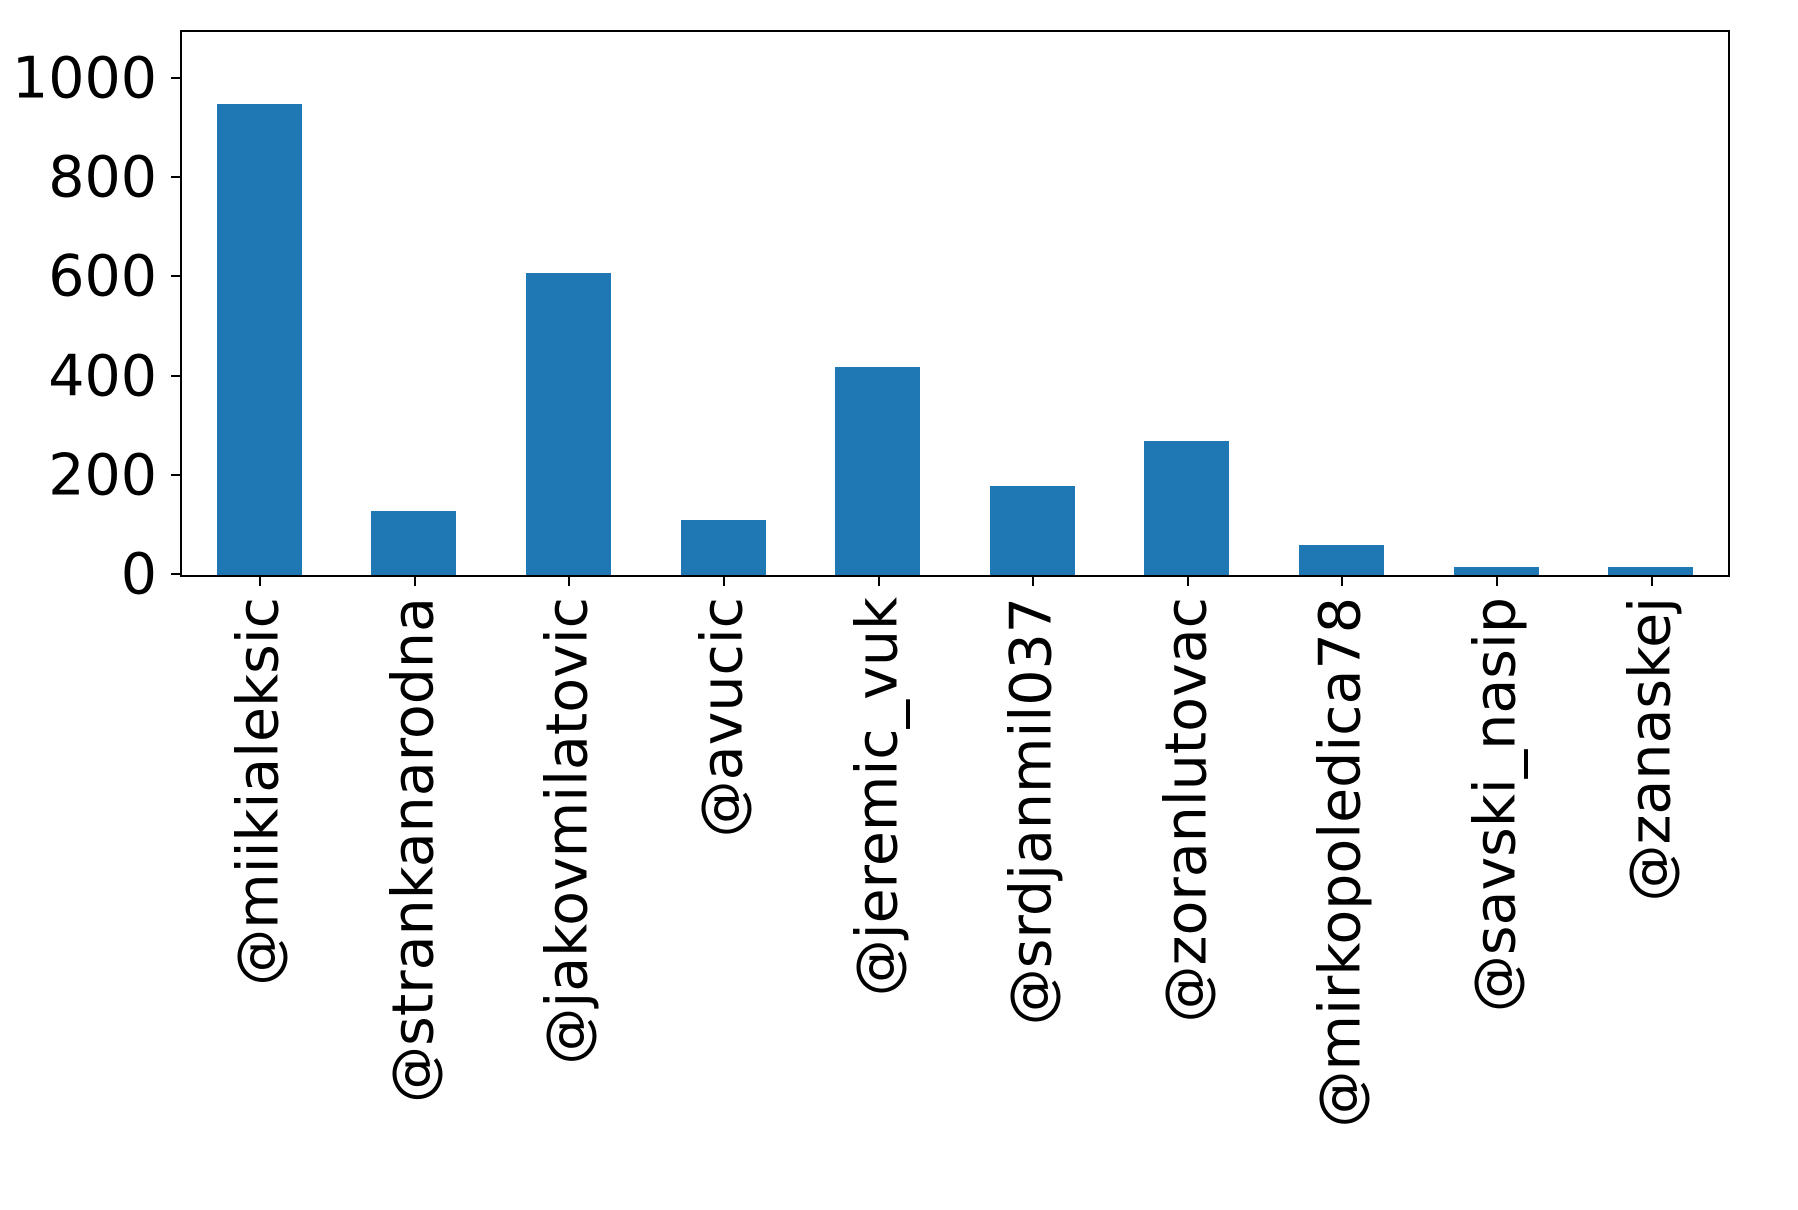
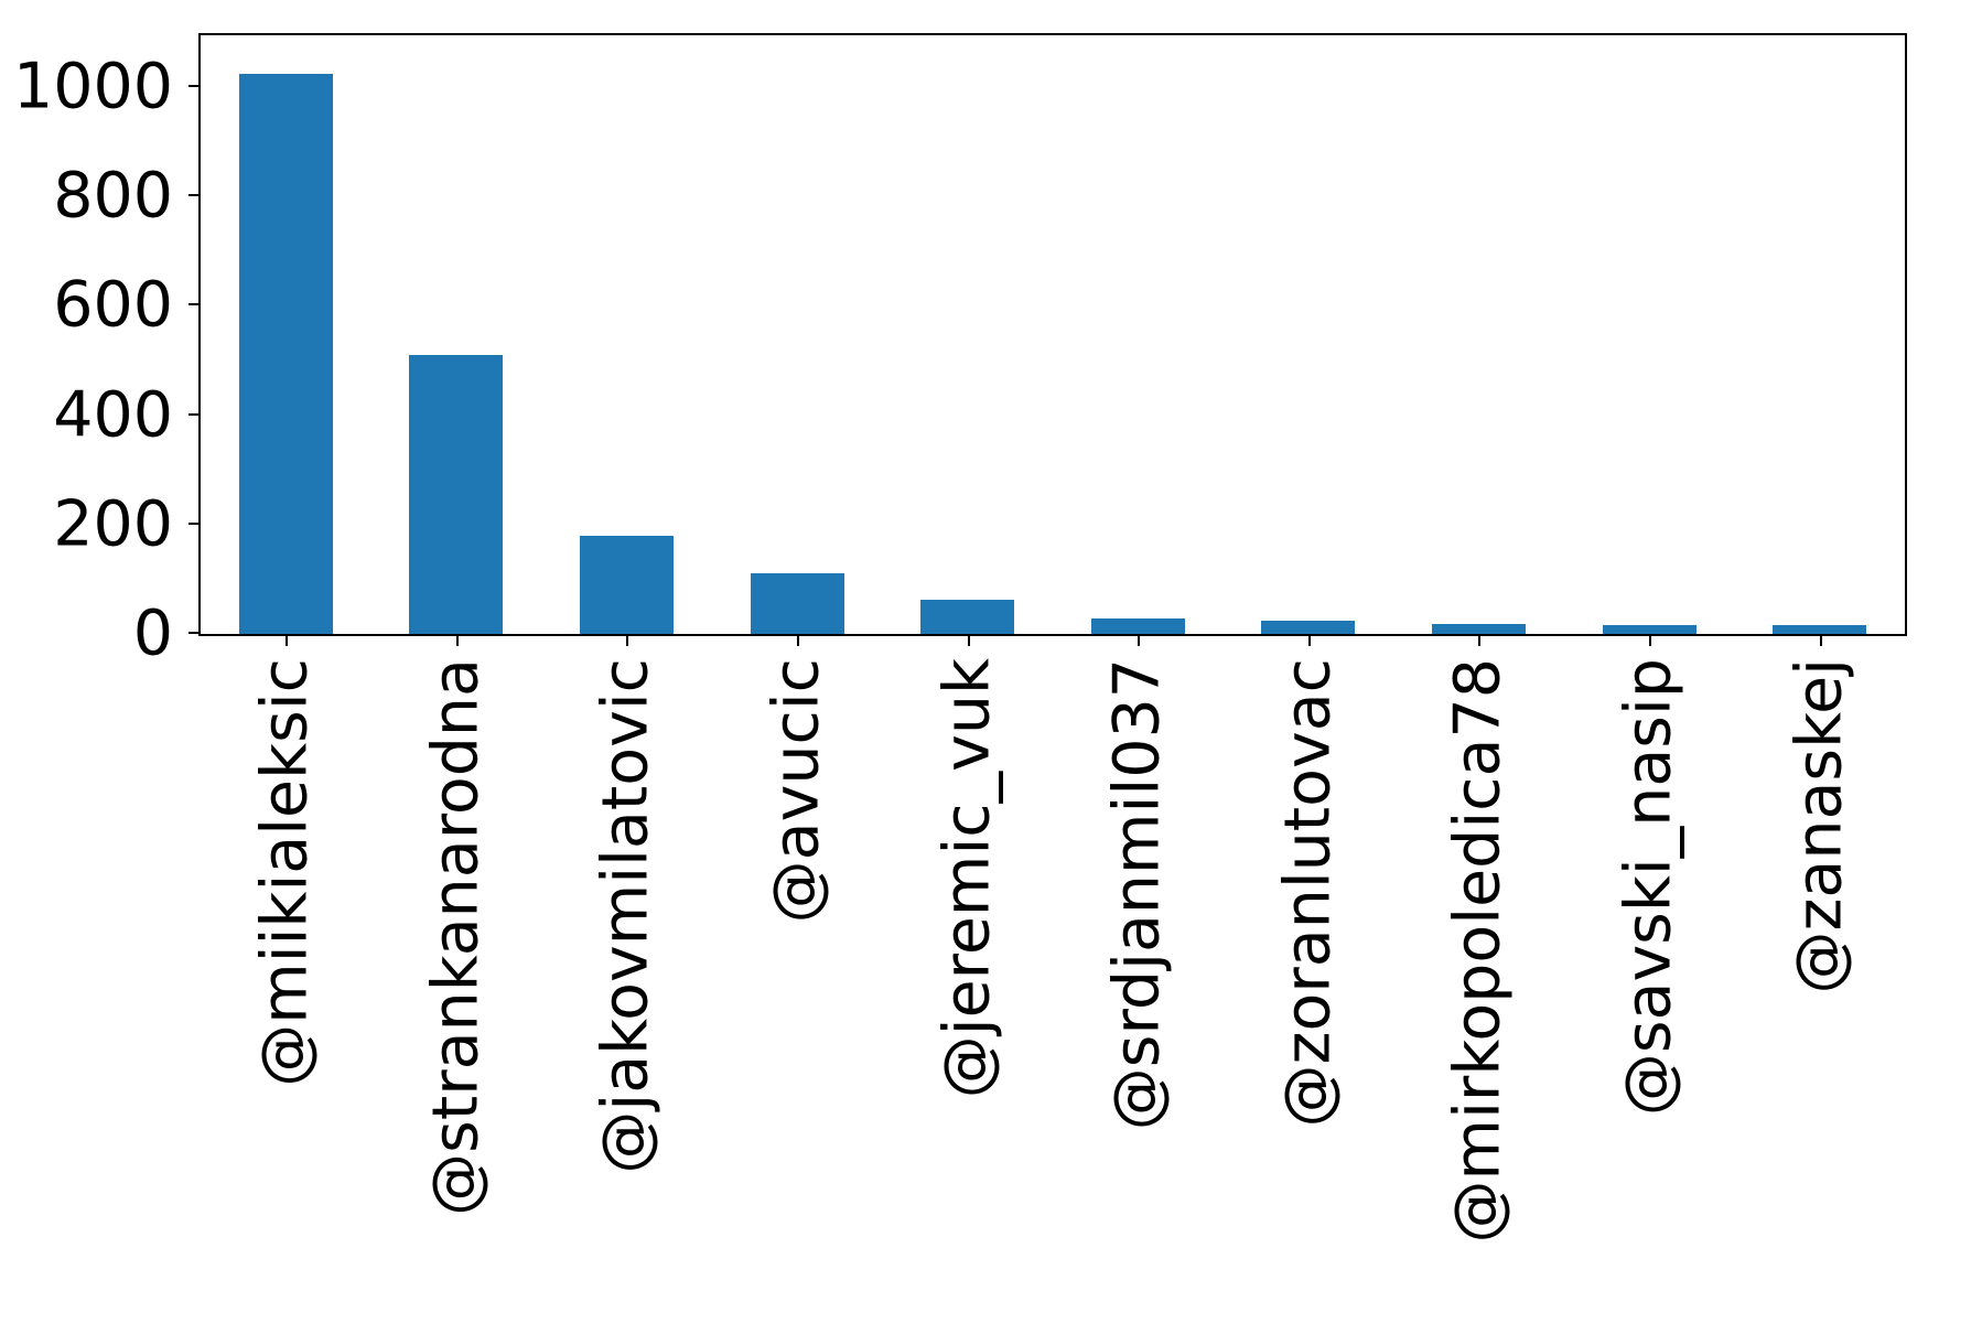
@miikialeksic: 950 -> 1020
@strankanarodna: 130 -> 510
@jakovmilatovic: 610 -> 180
@jeremic_vuk: 420 -> 60
@srdjanmil037: 180 -> 30
@zoranlutovac: 270 -> 20
@mirkopoledica78: 60 -> 20
